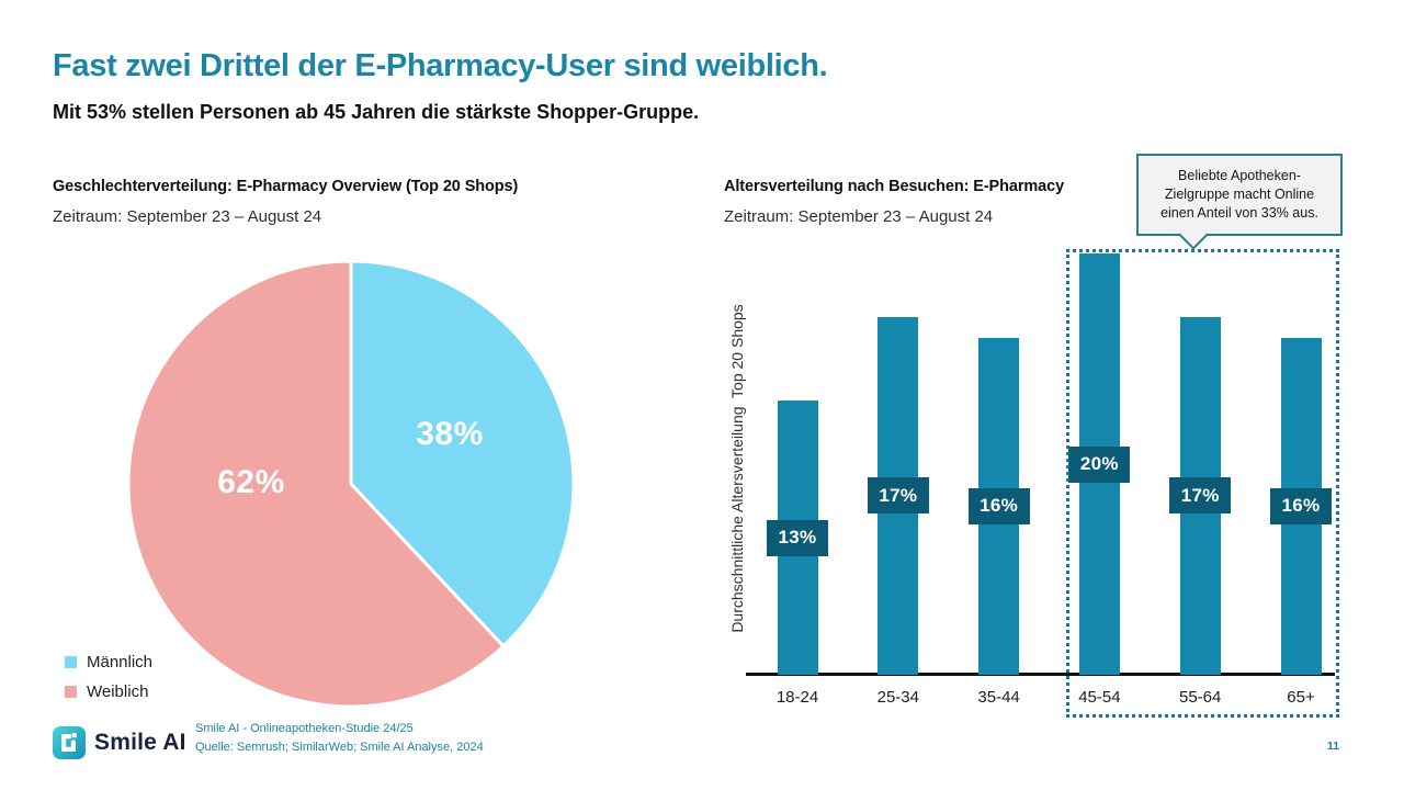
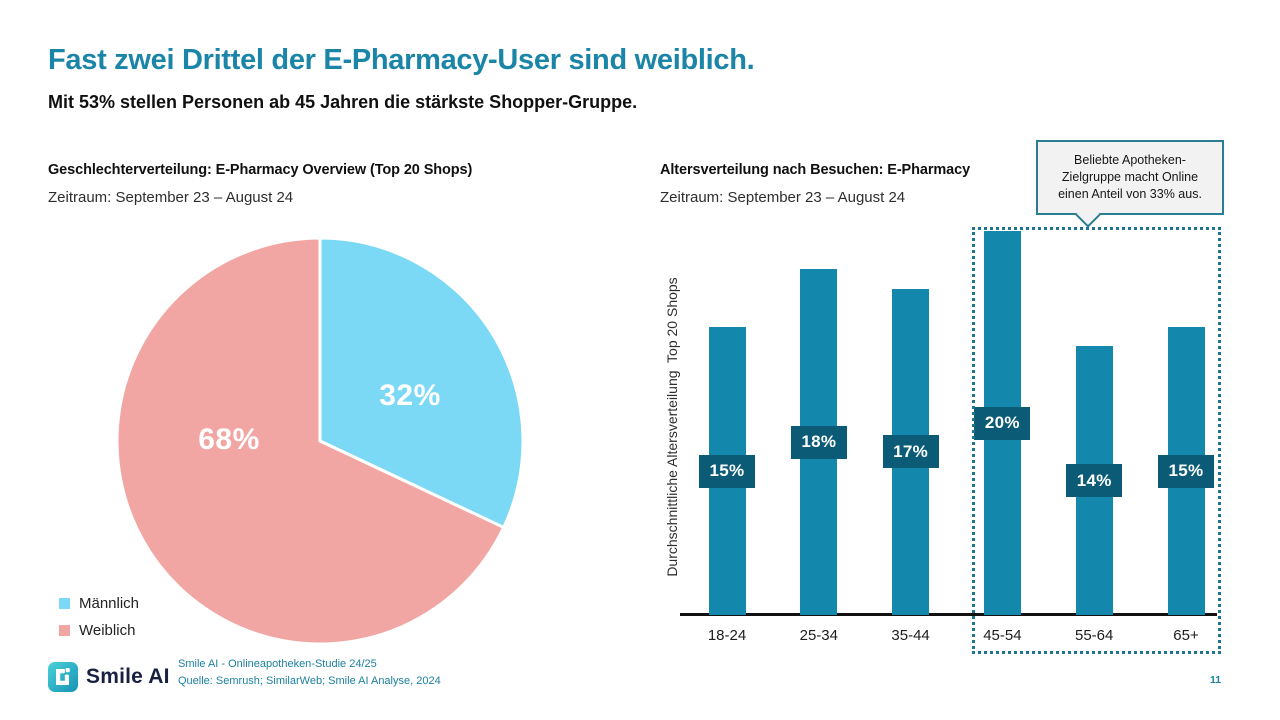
Geschlechterverteilung: E-Pharmacy Overview (Top 20 Shops)/Männlich: 38% -> 32%
Geschlechterverteilung: E-Pharmacy Overview (Top 20 Shops)/Weiblich: 62% -> 68%
Altersverteilung nach Besuchen: E-Pharmacy/18-24: 13% -> 15%
Altersverteilung nach Besuchen: E-Pharmacy/25-34: 17% -> 18%
Altersverteilung nach Besuchen: E-Pharmacy/35-44: 16% -> 17%
Altersverteilung nach Besuchen: E-Pharmacy/55-64: 17% -> 14%
Altersverteilung nach Besuchen: E-Pharmacy/65+: 16% -> 15%
